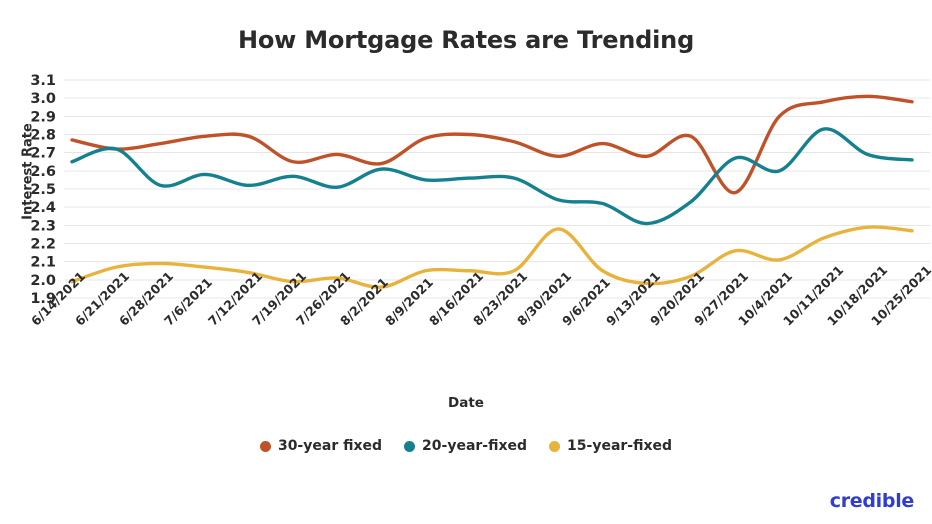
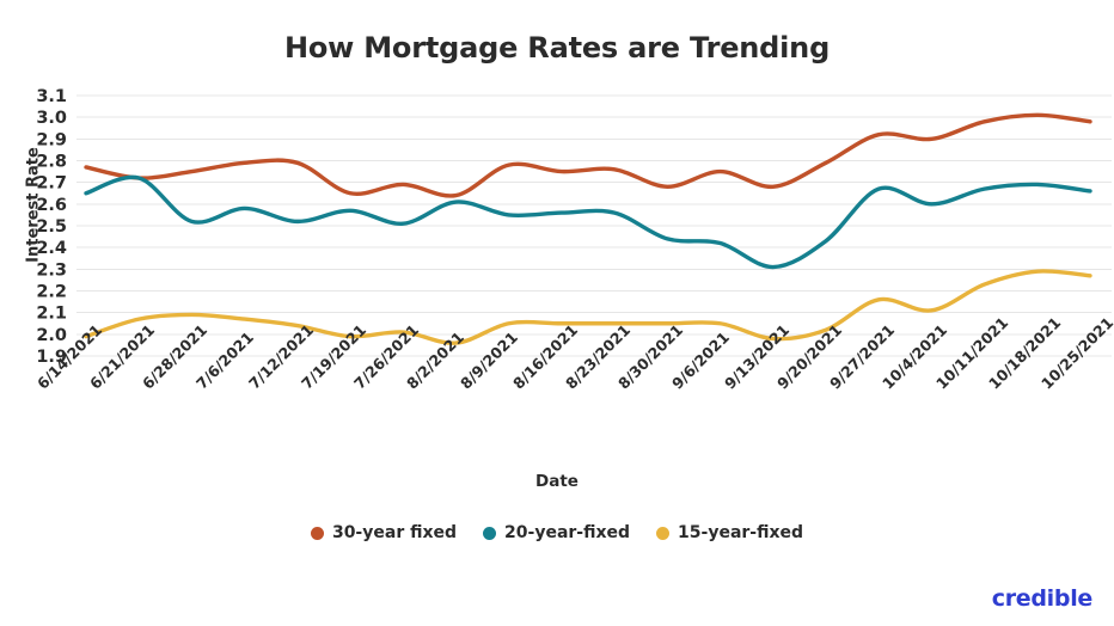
30-year fixed/8/16/2021: 2.80 -> 2.75
15-year-fixed/8/30/2021: 2.28 -> 2.05
30-year fixed/9/27/2021: 2.48 -> 2.92
20-year-fixed/10/11/2021: 2.83 -> 2.67
